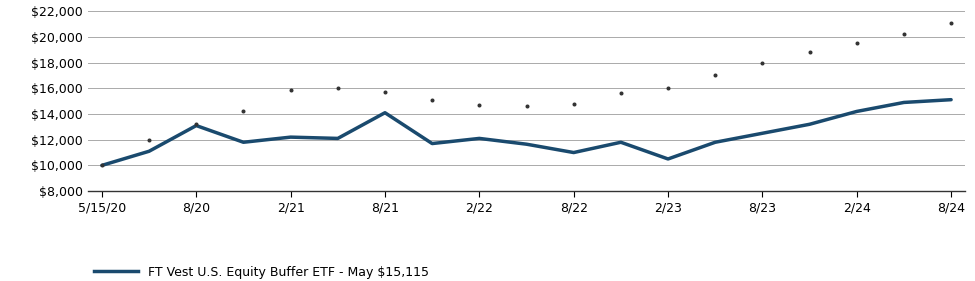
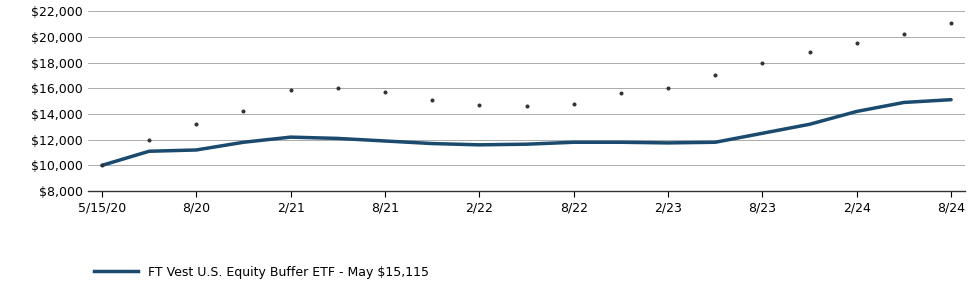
FT Vest U.S. Equity Buffer ETF - May $15,115/8/20: $13,100 -> $11,200
FT Vest U.S. Equity Buffer ETF - May $15,115/8/21: $14,100 -> $11,900
FT Vest U.S. Equity Buffer ETF - May $15,115/2/22: $12,100 -> $11,600
FT Vest U.S. Equity Buffer ETF - May $15,115/8/22: $11,000 -> $11,800
FT Vest U.S. Equity Buffer ETF - May $15,115/2/23: $10,500 -> $11,800
